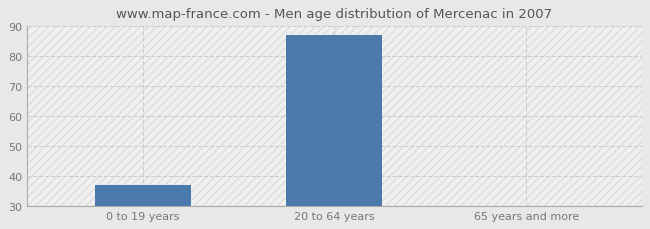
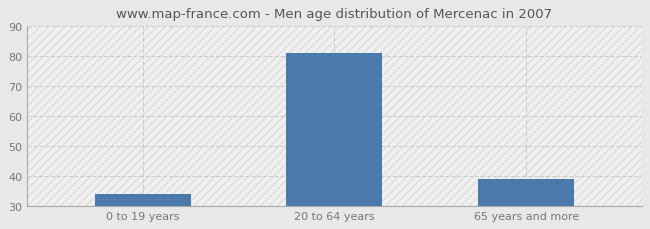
0 to 19 years: 37 -> 34
20 to 64 years: 87 -> 81
65 years and more: 30 -> 39
